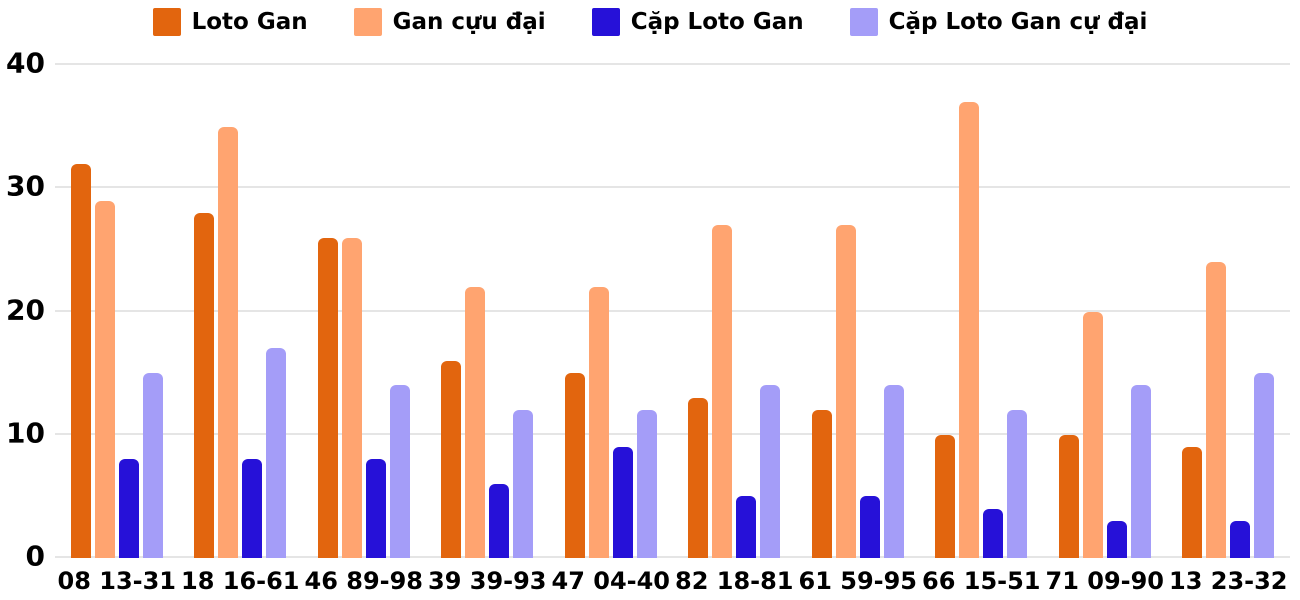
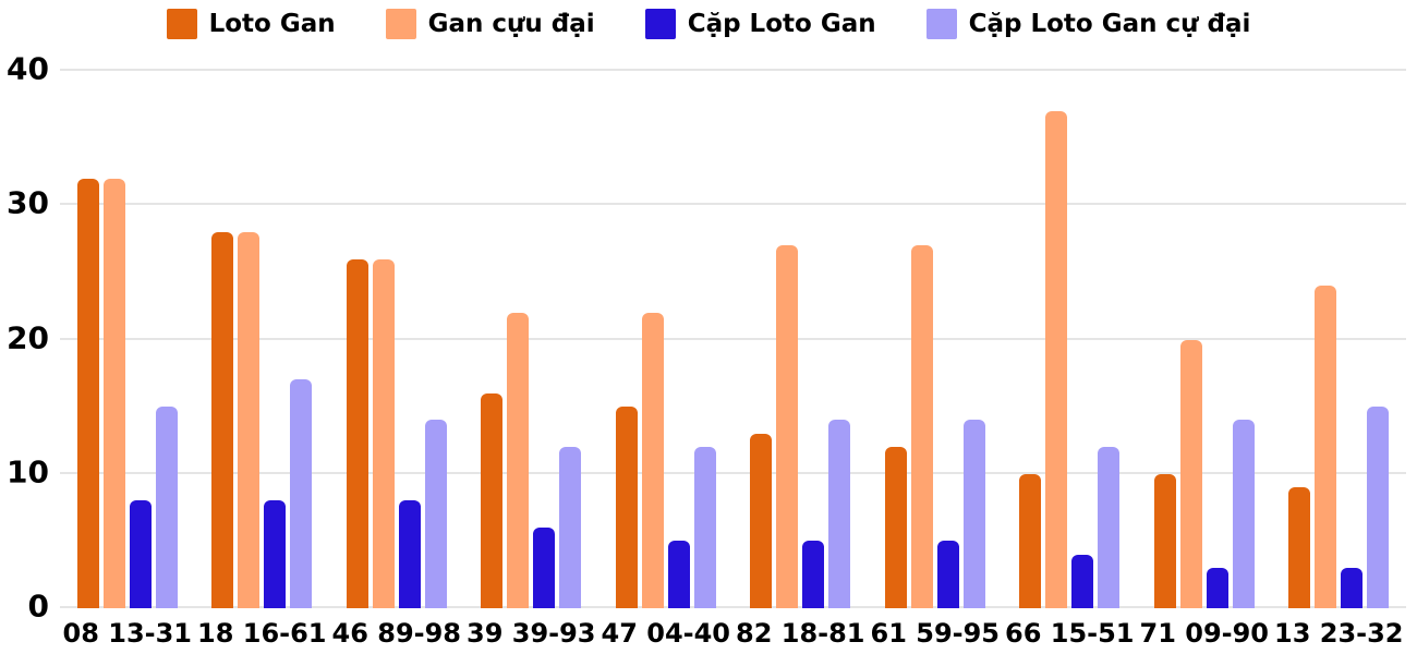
Gan cựu đại/08 13-31: 29 -> 32
Gan cựu đại/18 16-61: 35 -> 28
Cặp Loto Gan/47 04-40: 9 -> 5
